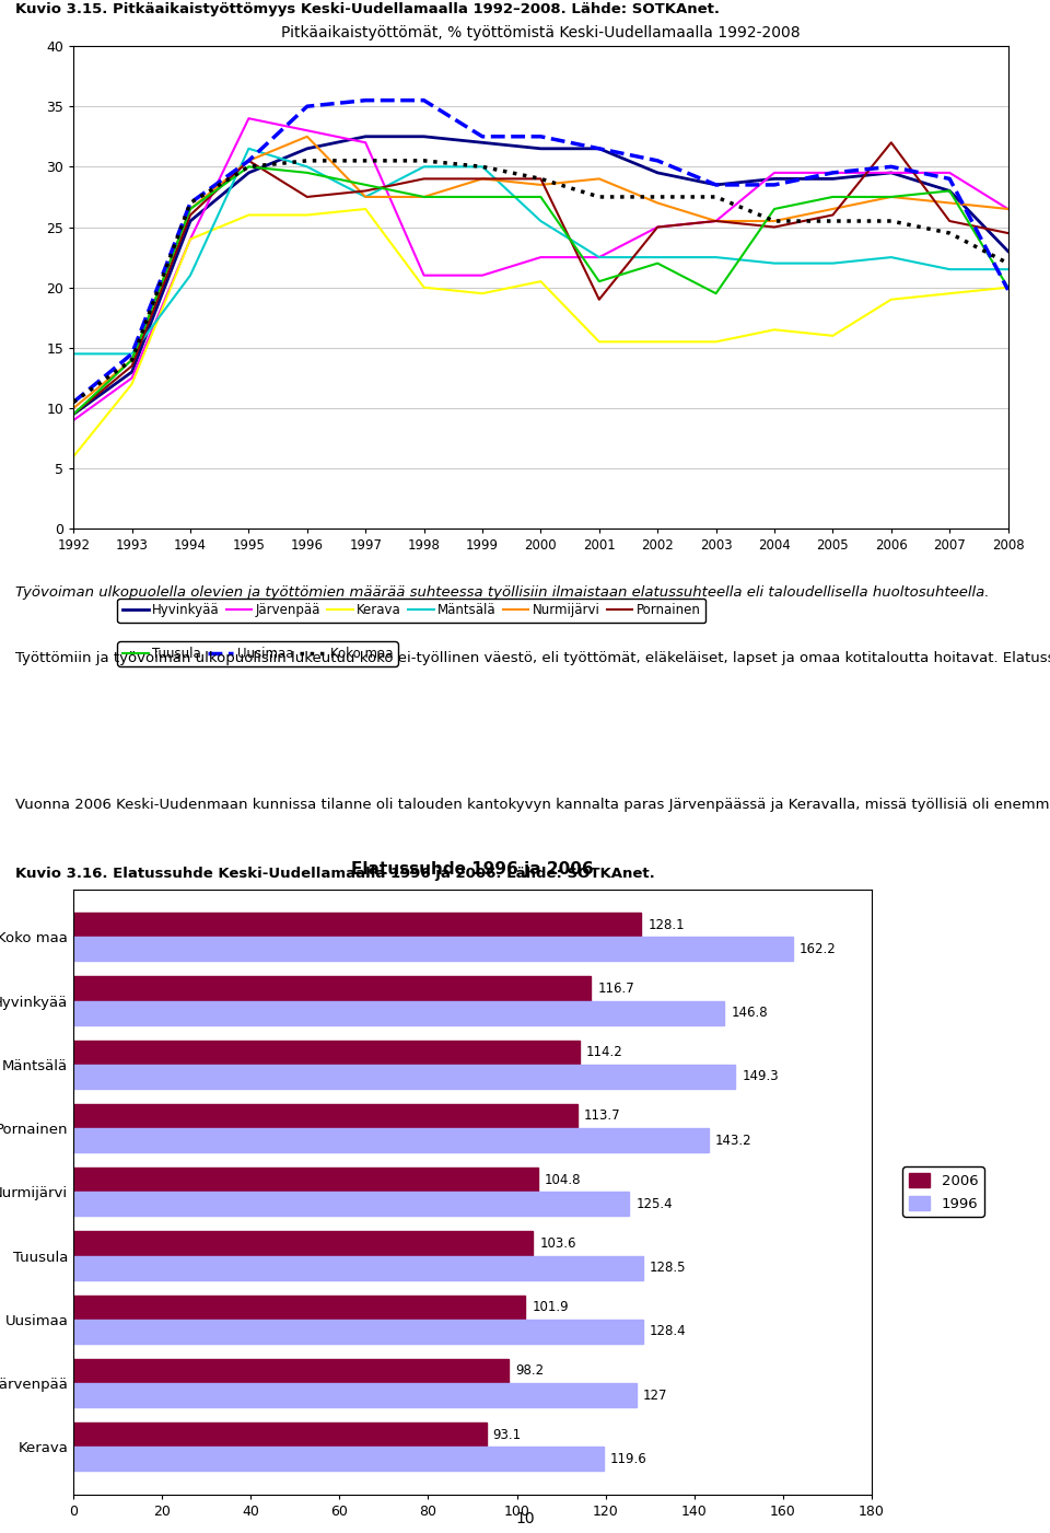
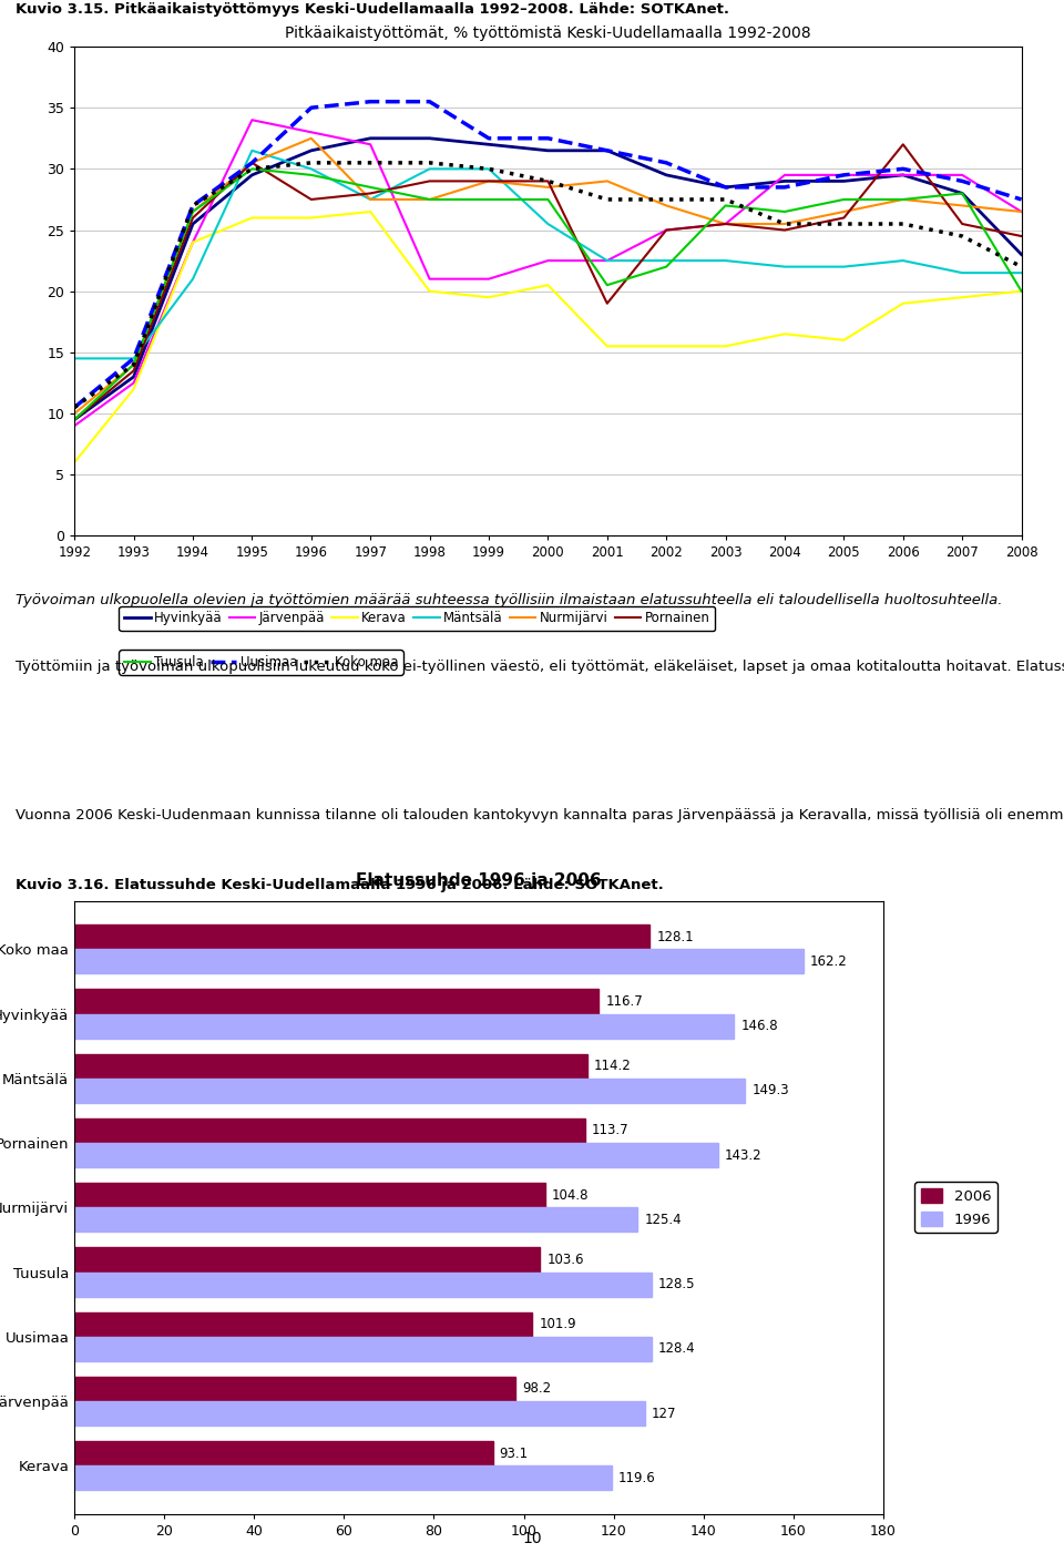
Tuusula/2003: 19.5 -> 27.0
Uusimaa/2008: 19.8 -> 27.5
